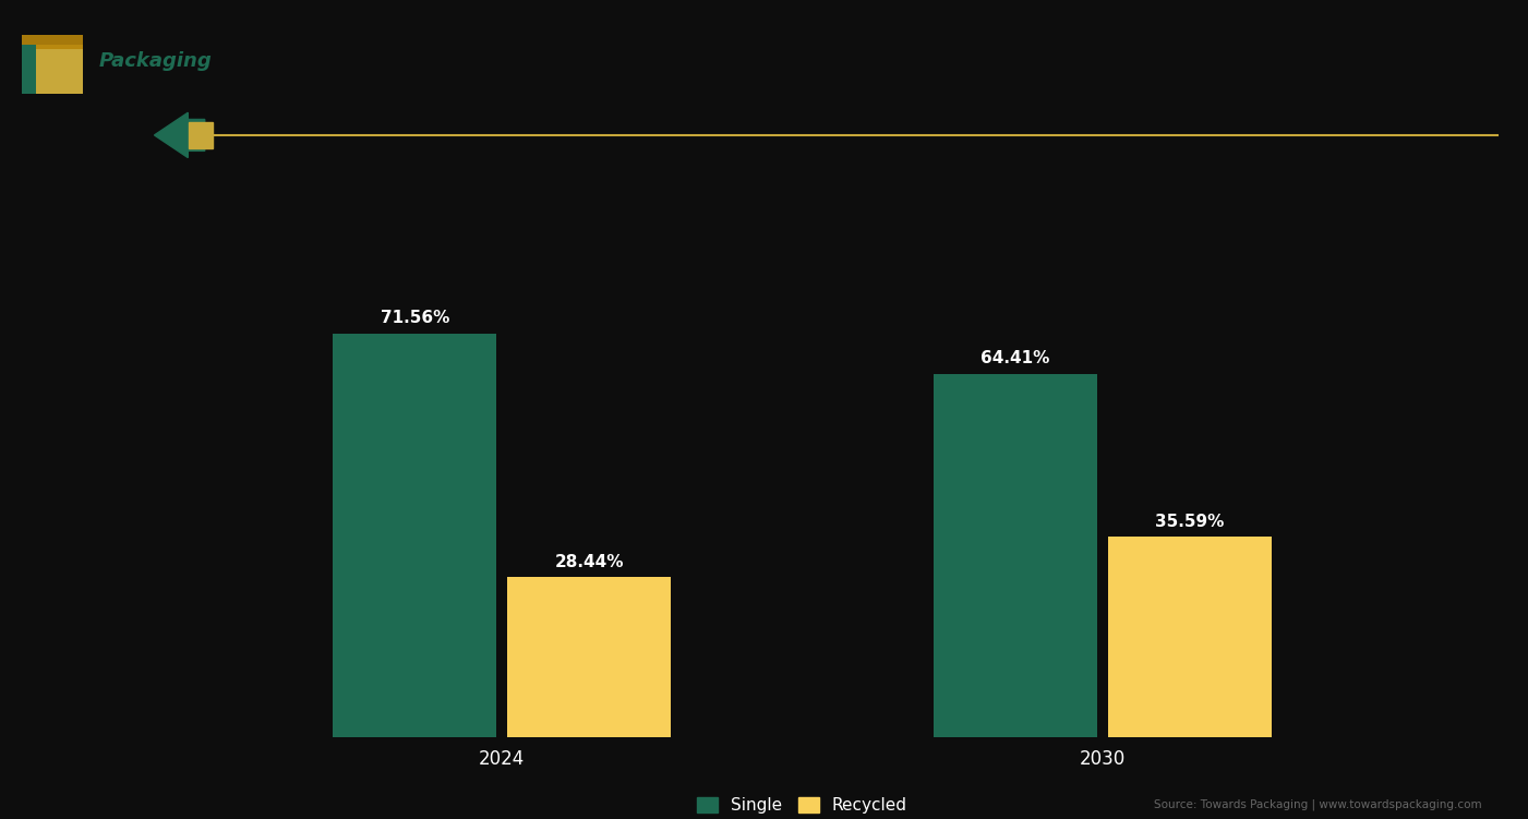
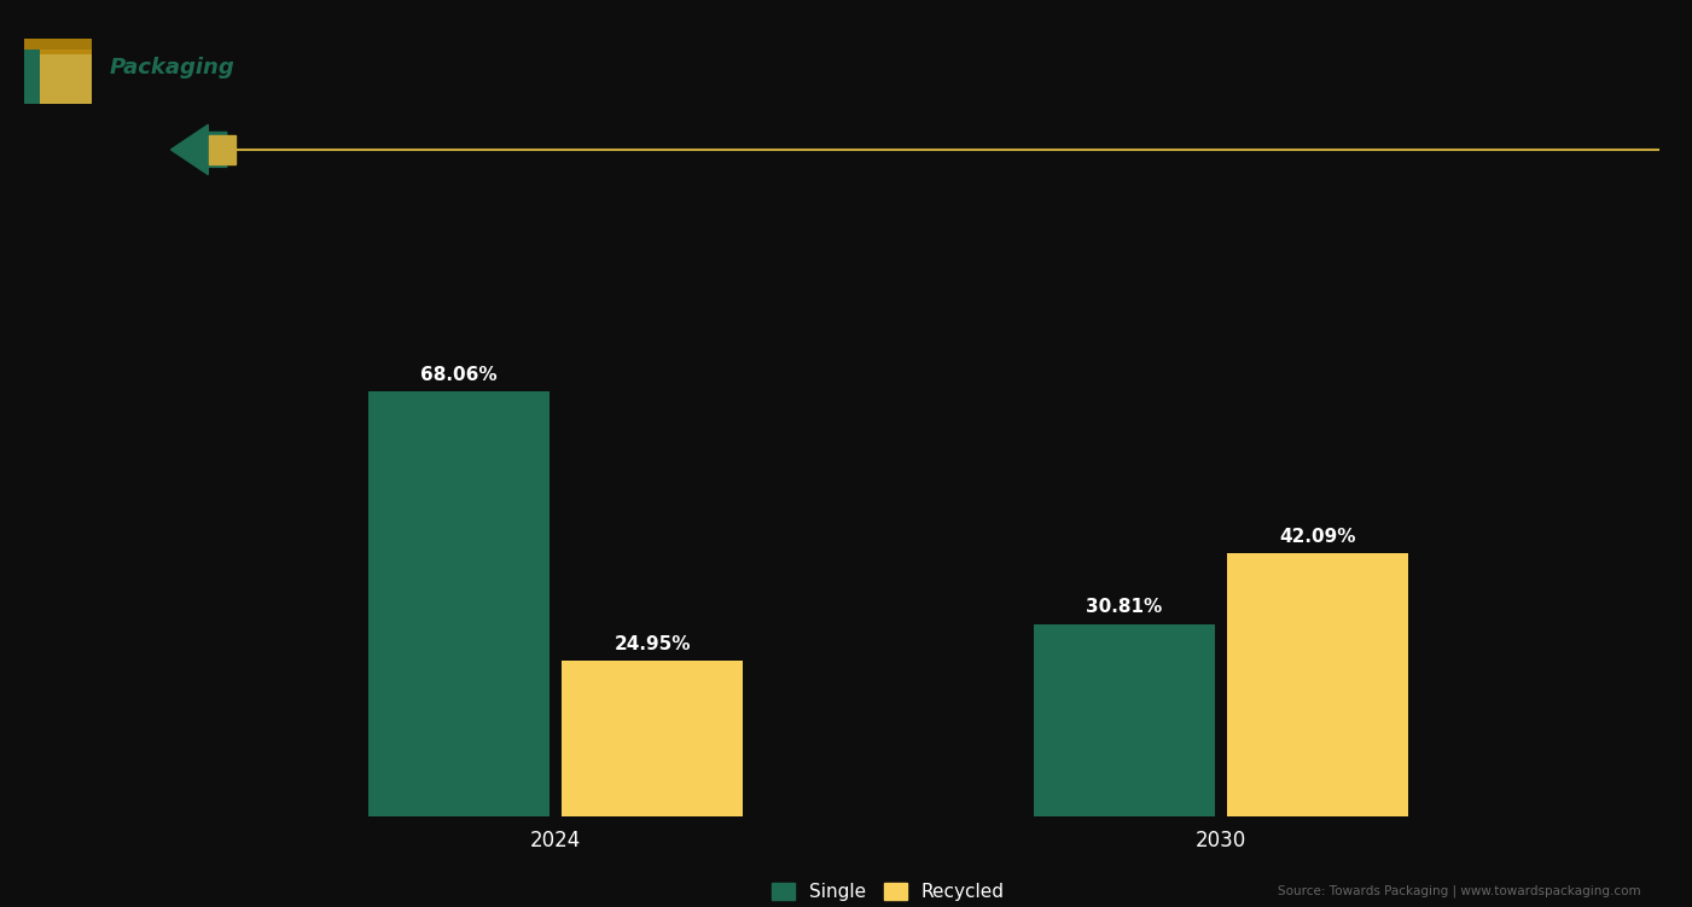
Single/2024: 71.56% -> 68.06%
Recycled/2024: 28.44% -> 24.95%
Single/2030: 64.41% -> 30.81%
Recycled/2030: 35.59% -> 42.09%
